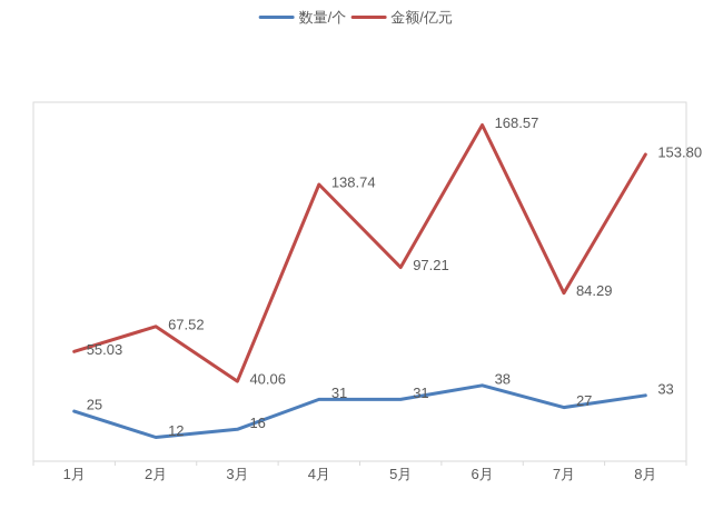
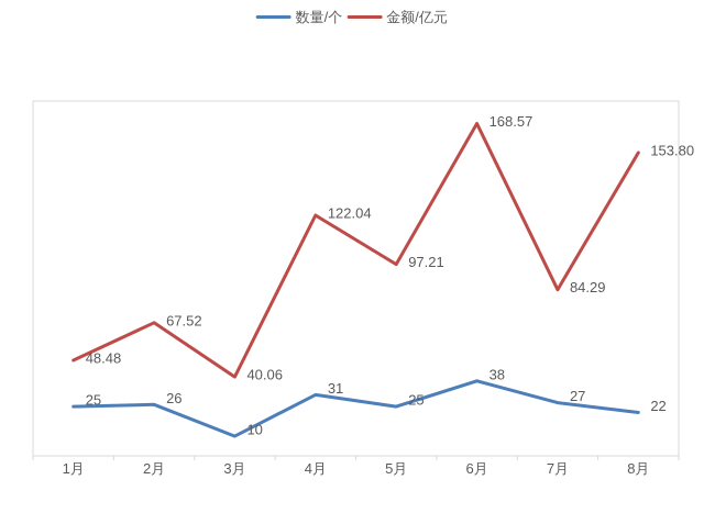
金额/亿元/1月: 55.03 -> 48.48
数量/个/2月: 12 -> 26
数量/个/3月: 16 -> 10
金额/亿元/4月: 138.74 -> 122.04
数量/个/5月: 31 -> 25
数量/个/8月: 33 -> 22
